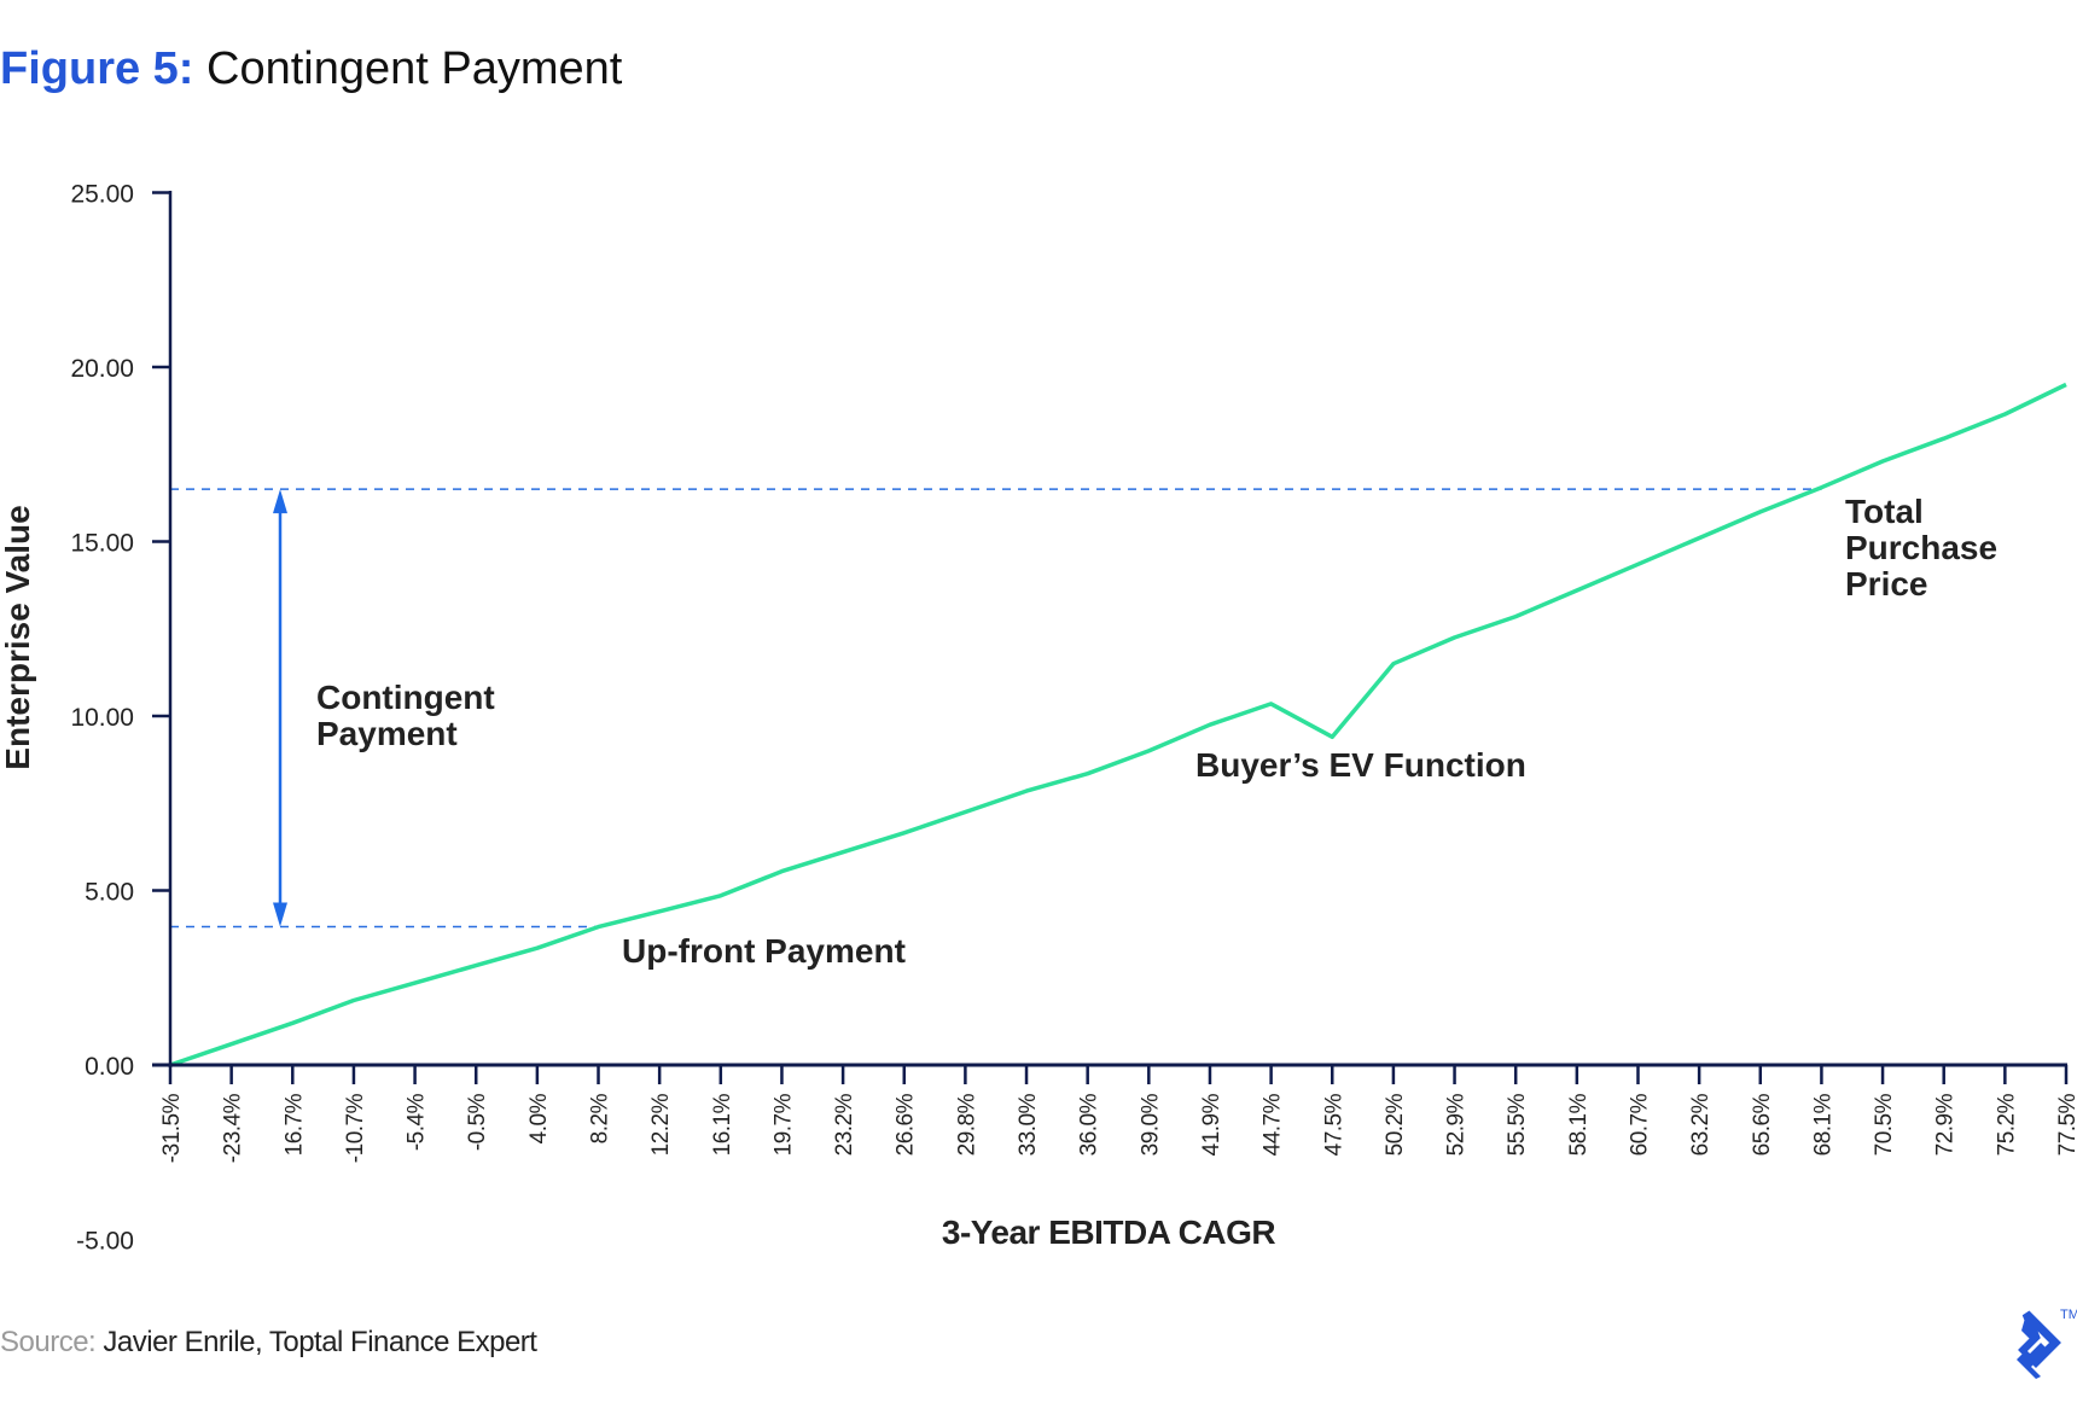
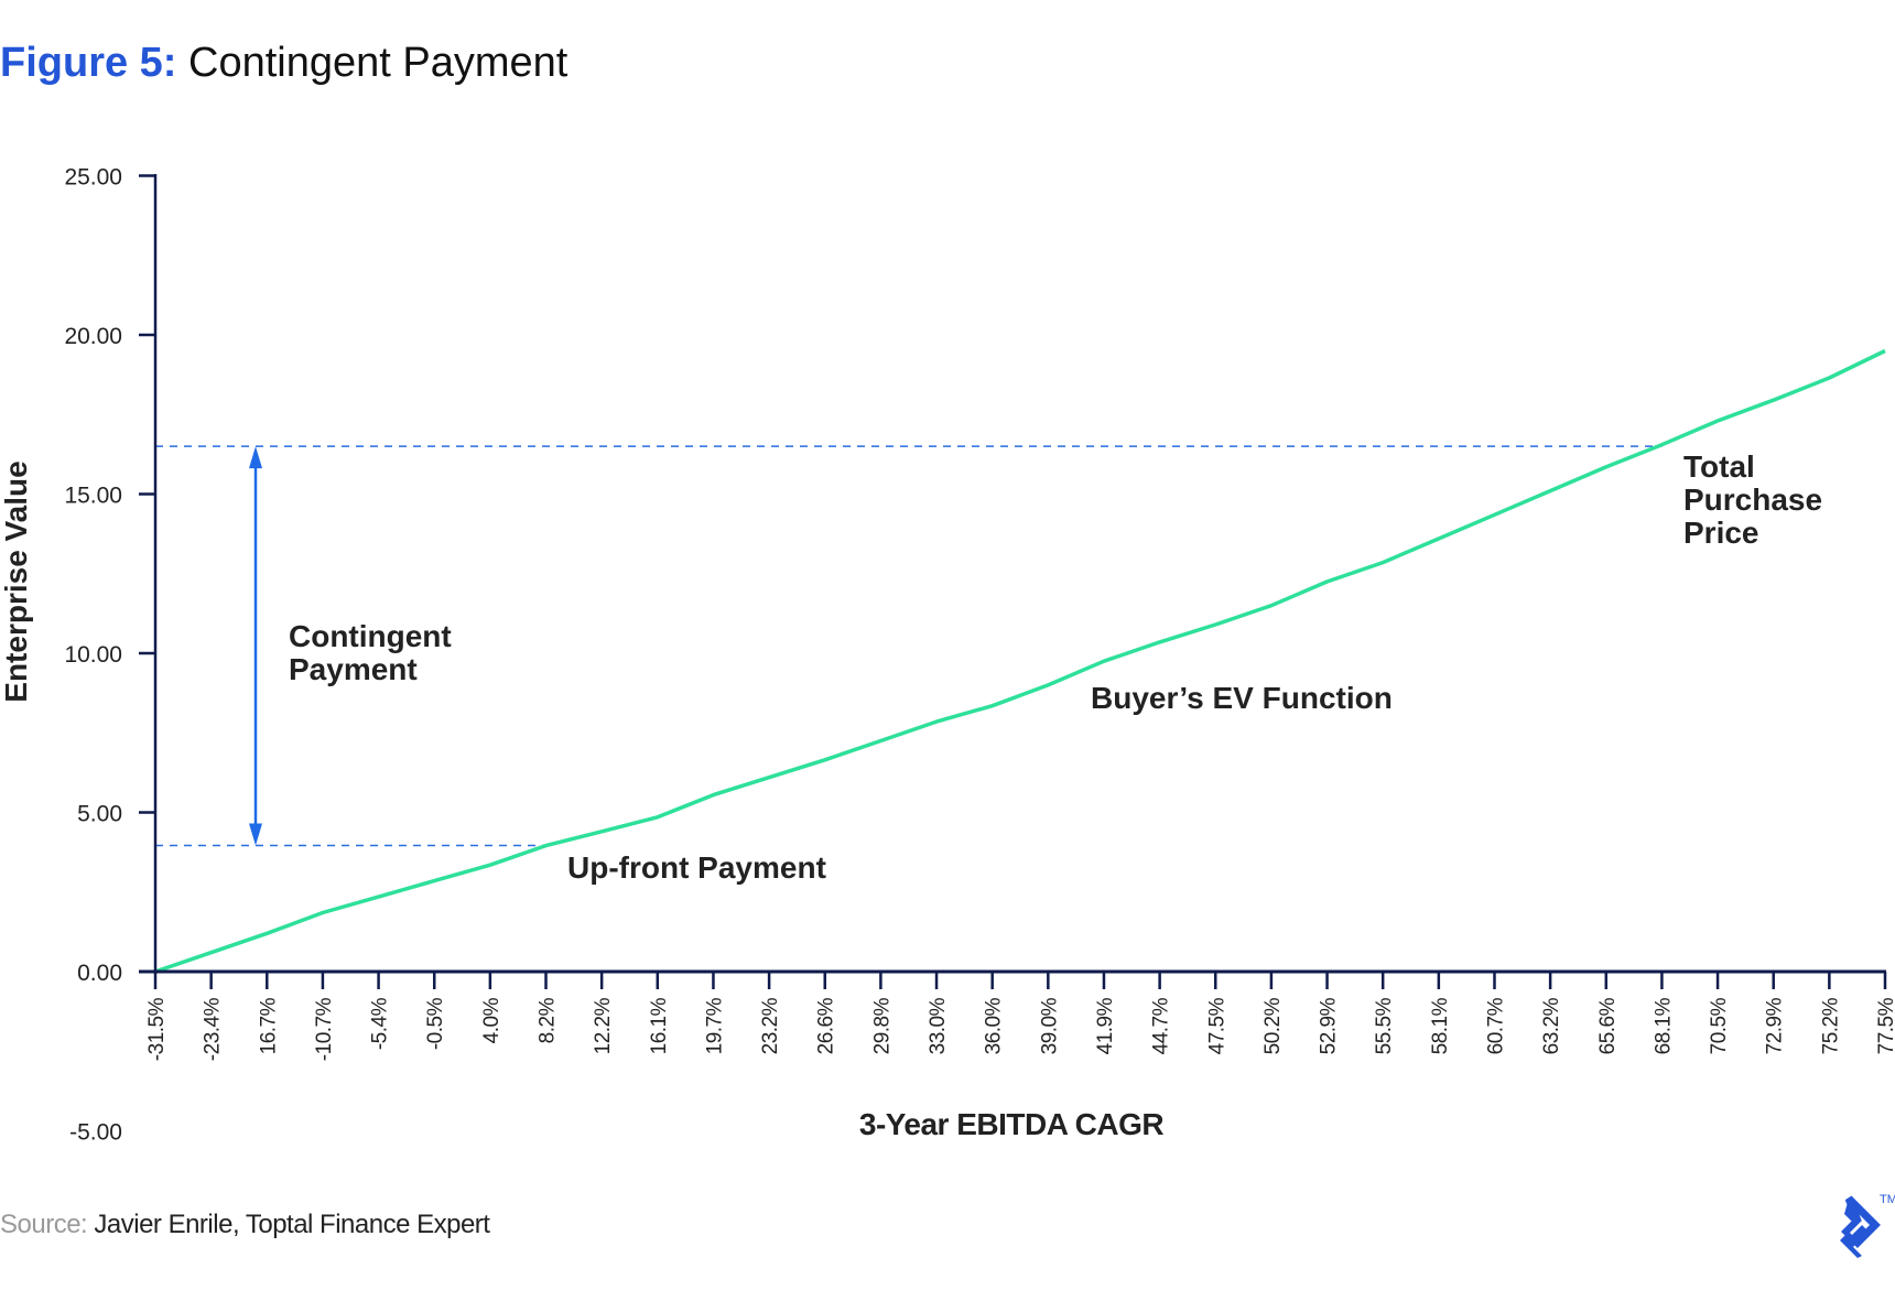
47.5%: 9.4 -> 10.9
